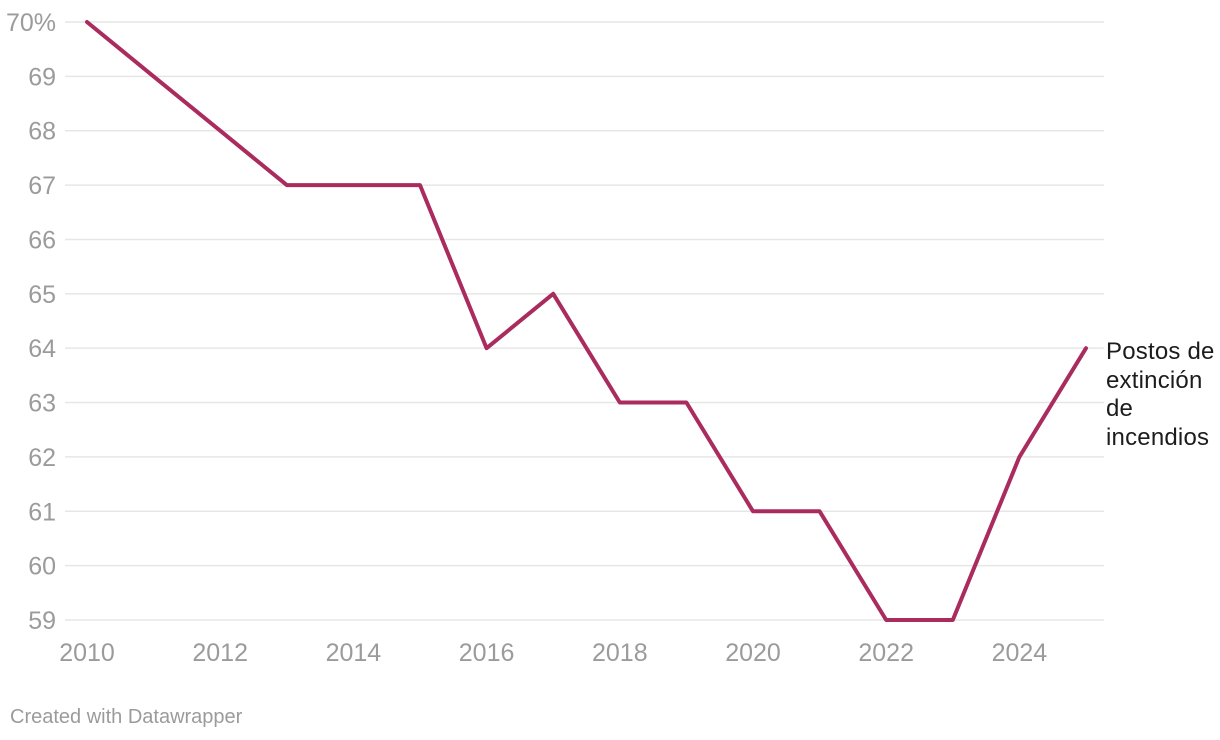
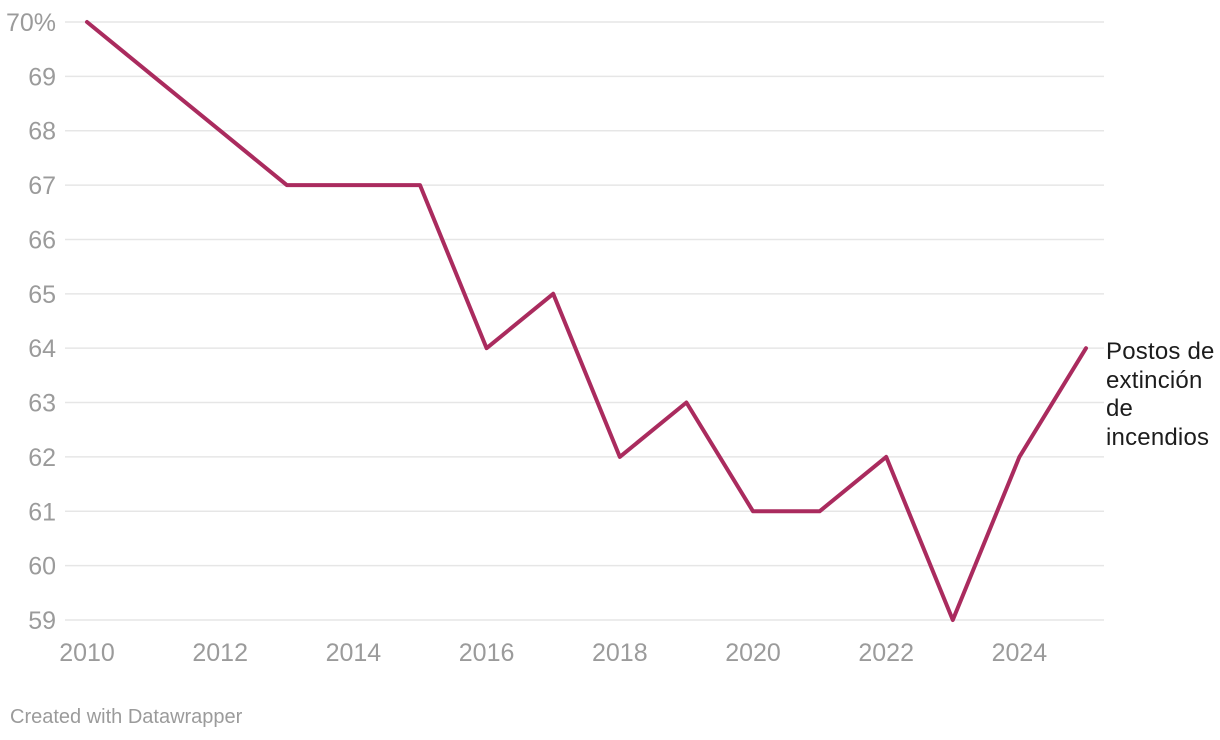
2018: 63% -> 62%
2022: 59% -> 62%
